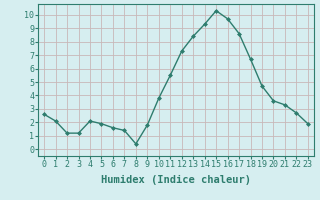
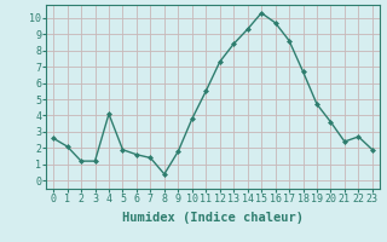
4: 2.1 -> 4.1
21: 3.3 -> 2.4
